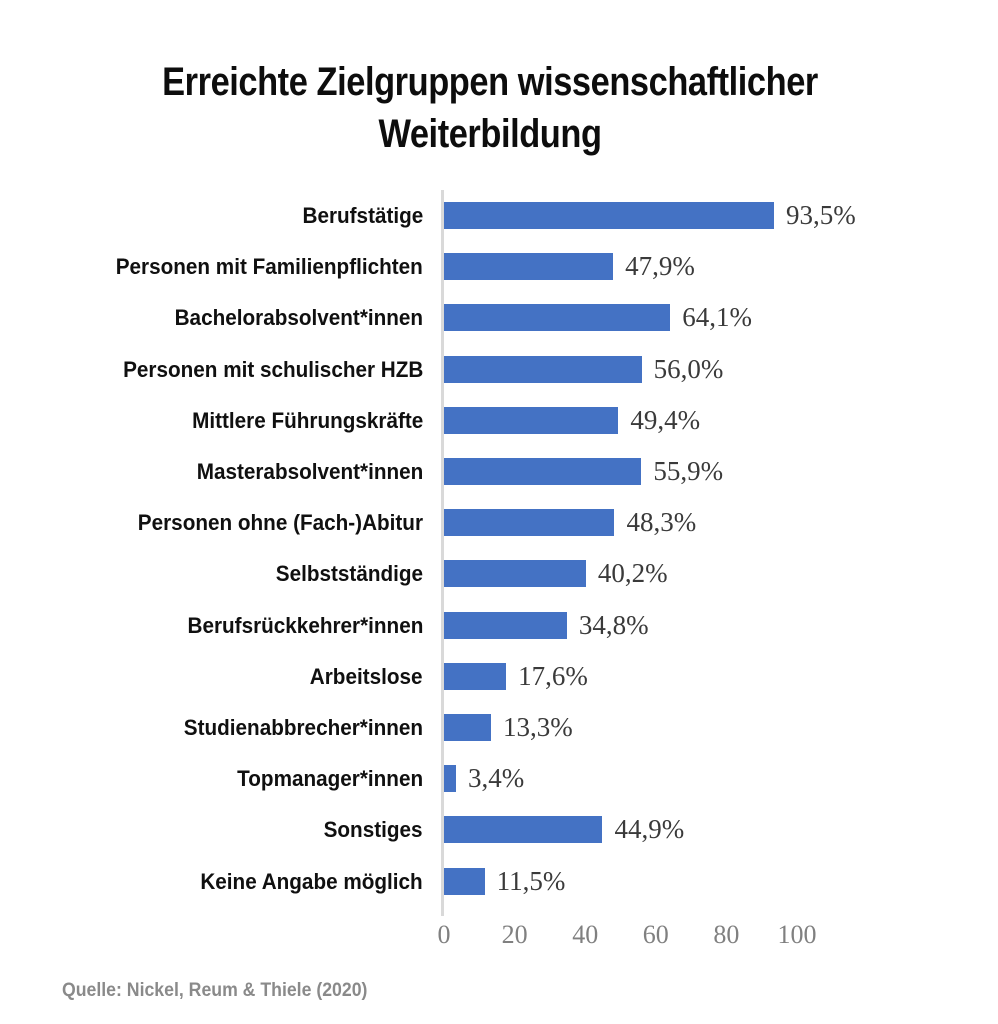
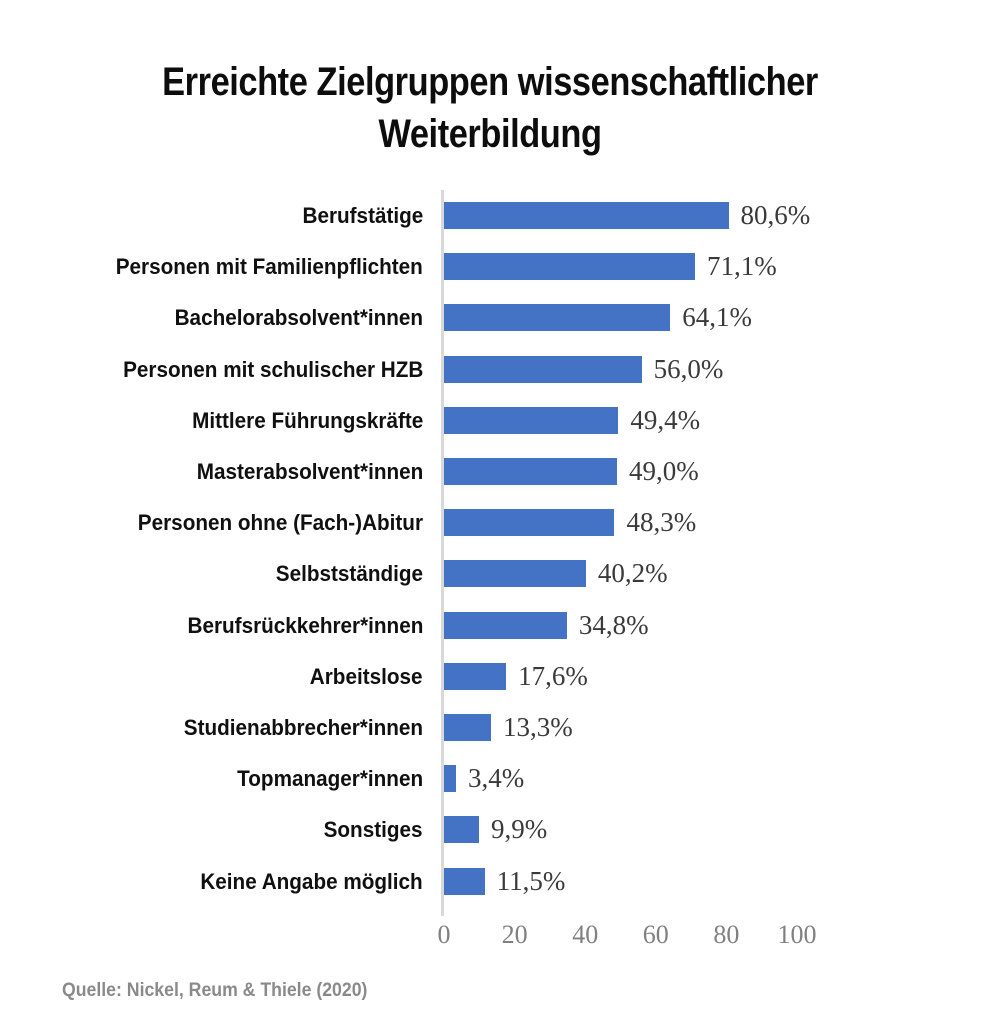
Berufstätige: 93,5% -> 80,6%
Personen mit Familienpflichten: 47,9% -> 71,1%
Masterabsolvent*innen: 55,9% -> 49,0%
Sonstiges: 44,9% -> 9,9%
